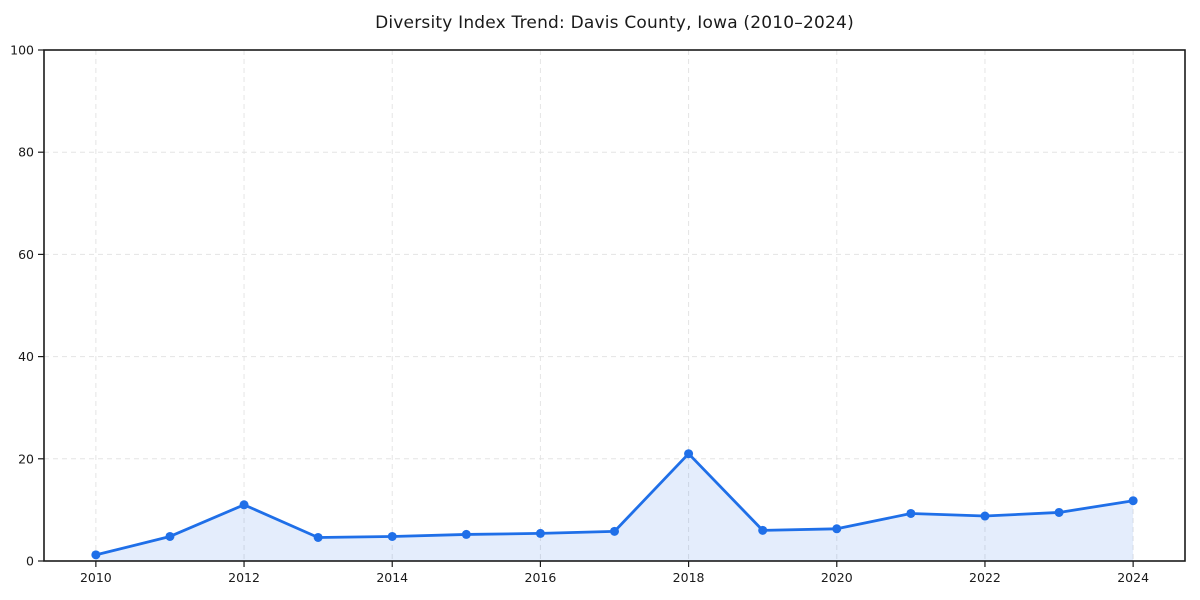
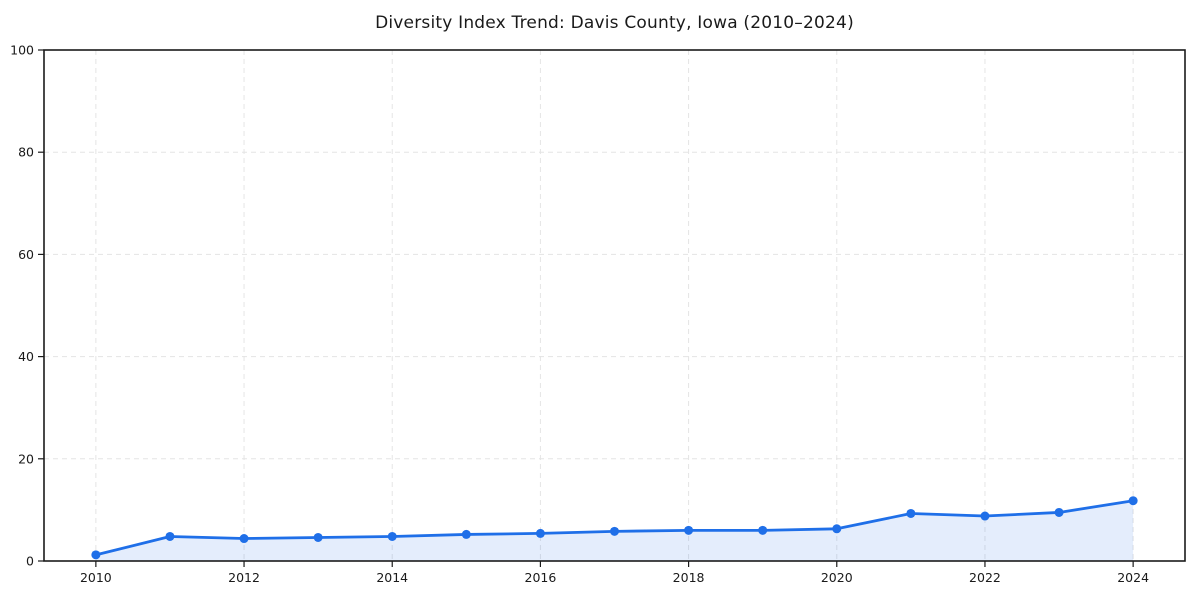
2012: 11 -> 4
2018: 21 -> 6
